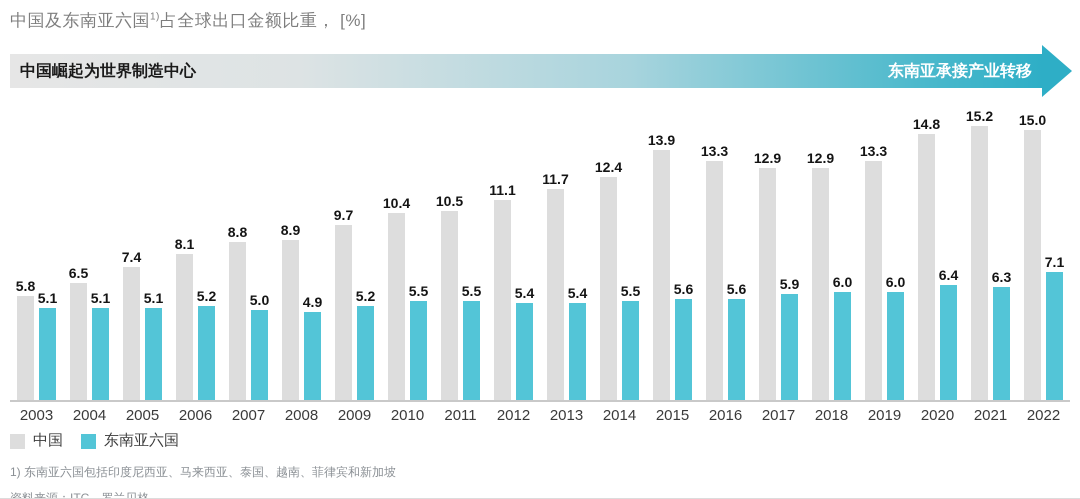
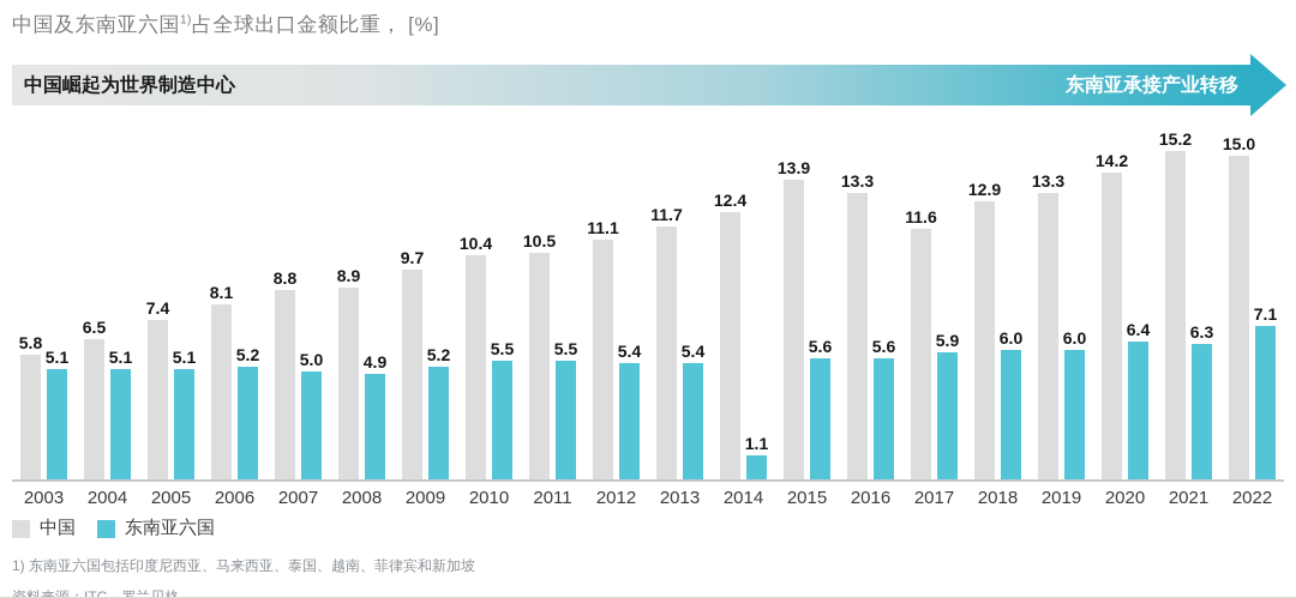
东南亚六国/2014: 5.5 -> 1.1
中国/2017: 12.9 -> 11.6
中国/2020: 14.8 -> 14.2
